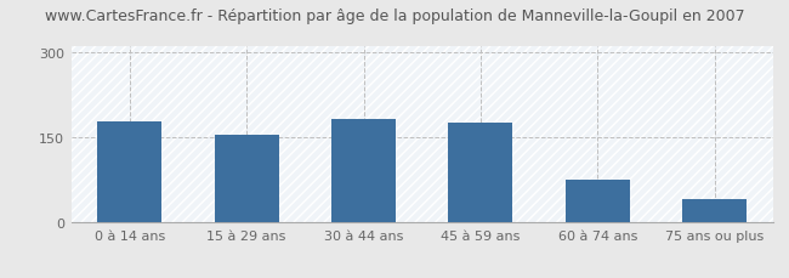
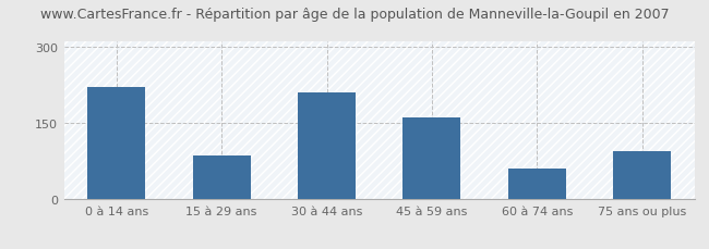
0 à 14 ans: 178 -> 220
15 à 29 ans: 154 -> 85
30 à 44 ans: 181 -> 210
45 à 59 ans: 176 -> 160
60 à 74 ans: 75 -> 60
75 ans ou plus: 40 -> 95
